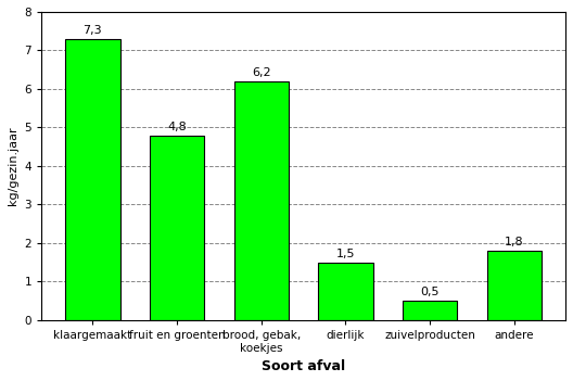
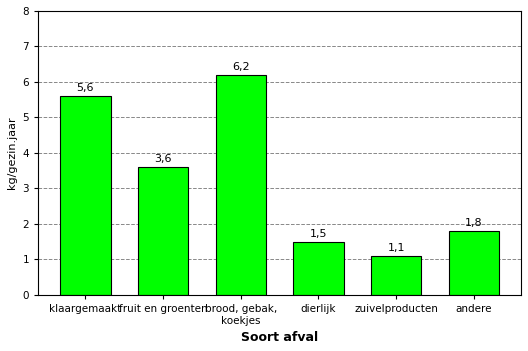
klaargemaakt: 7,3 -> 5,6
fruit en groenten: 4,8 -> 3,6
zuivelproducten: 0,5 -> 1,1
